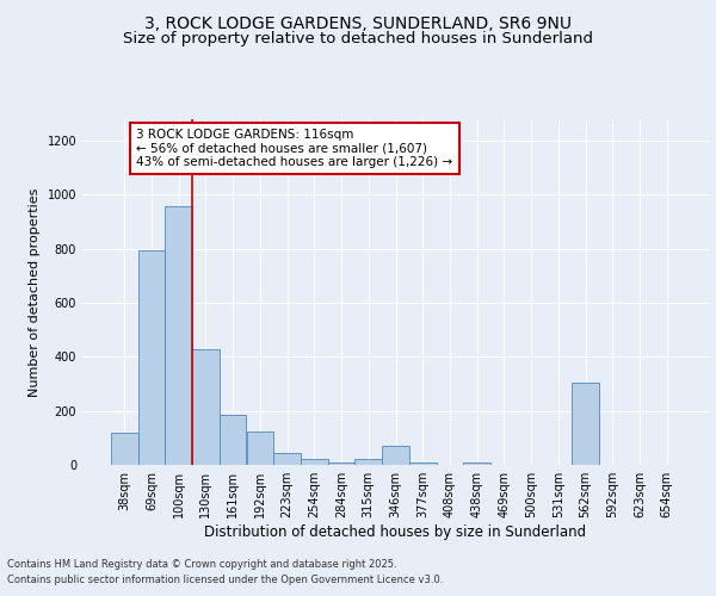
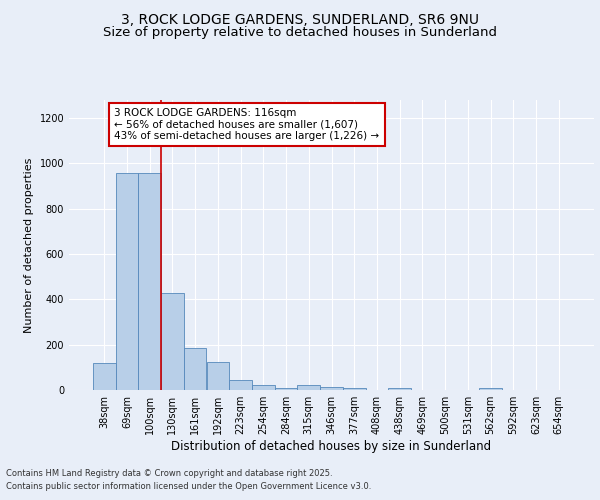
69sqm: 795 -> 960
346sqm: 70 -> 15
562sqm: 305 -> 8
